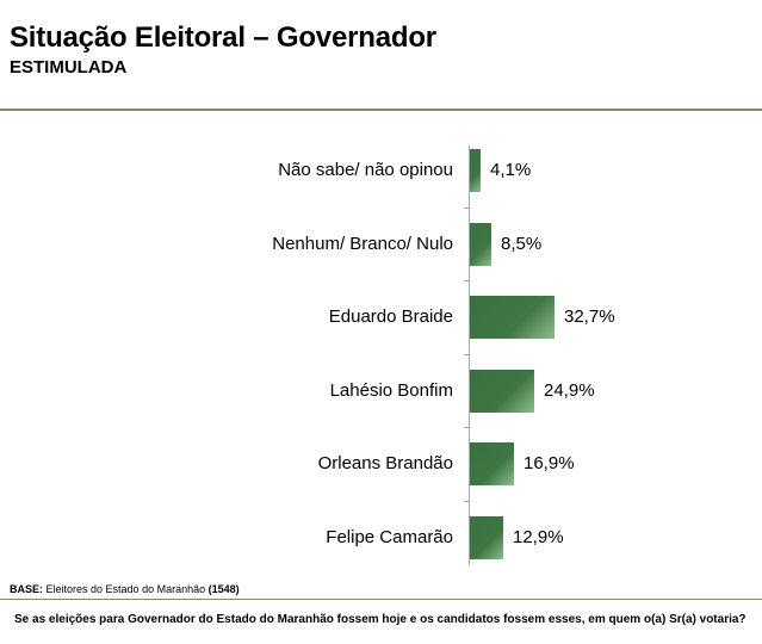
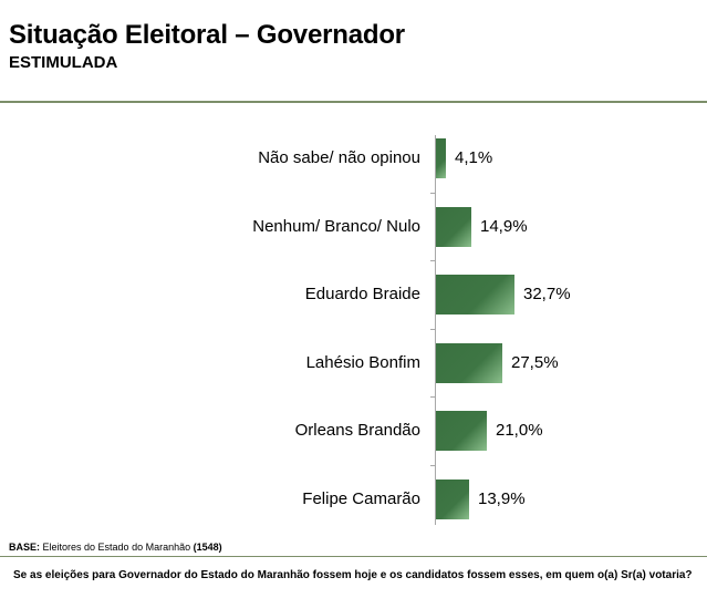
Nenhum/ Branco/ Nulo: 8,5% -> 14,9%
Lahésio Bonfim: 24,9% -> 27,5%
Orleans Brandão: 16,9% -> 21,0%
Felipe Camarão: 12,9% -> 13,9%
